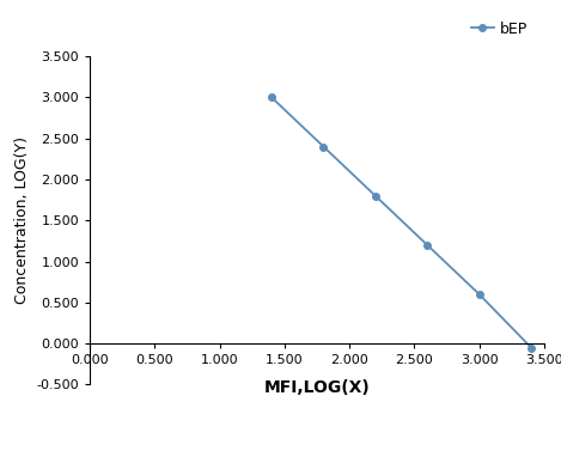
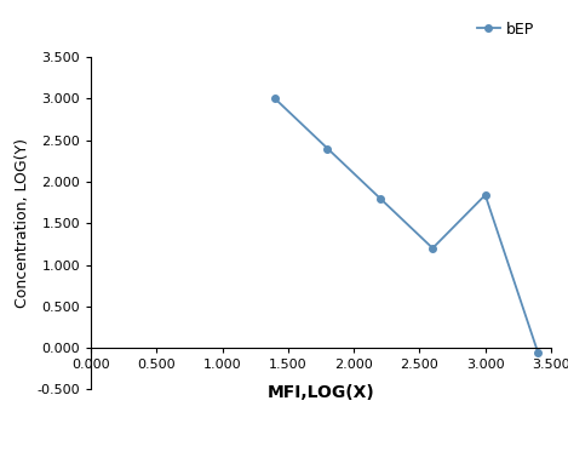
3.000: 0.60 -> 1.84
